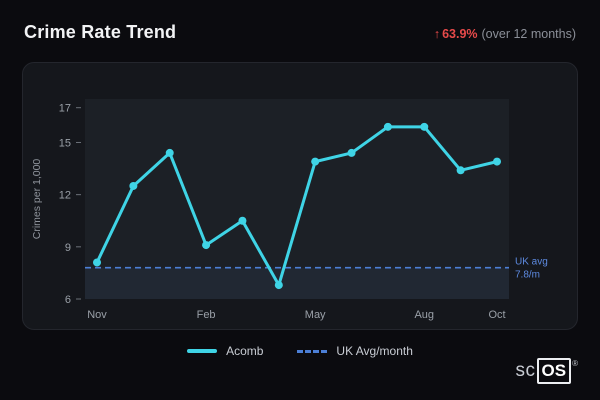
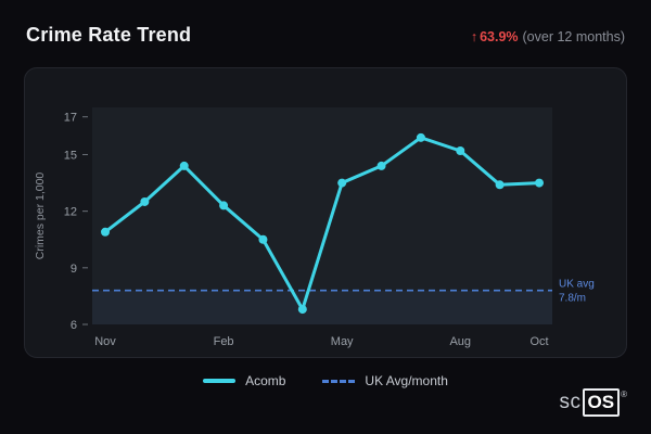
Nov: 8.1 -> 10.9
Feb: 9.1 -> 12.3
May: 13.9 -> 13.5
Aug: 15.9 -> 15.2
Oct: 13.9 -> 13.5
